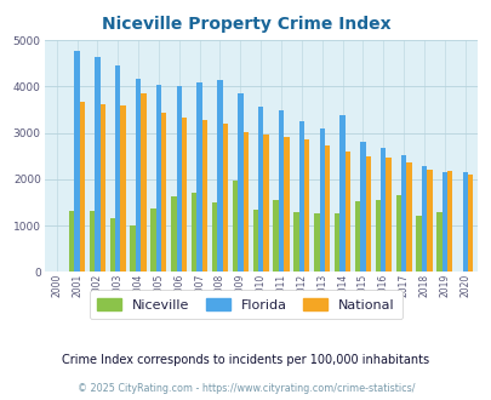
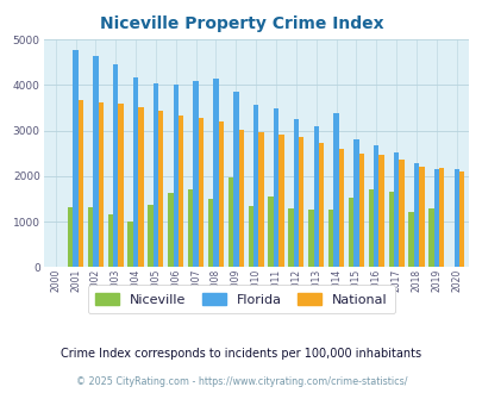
National/2004: 3850 -> 3500
Niceville/2016: 1550 -> 1720
